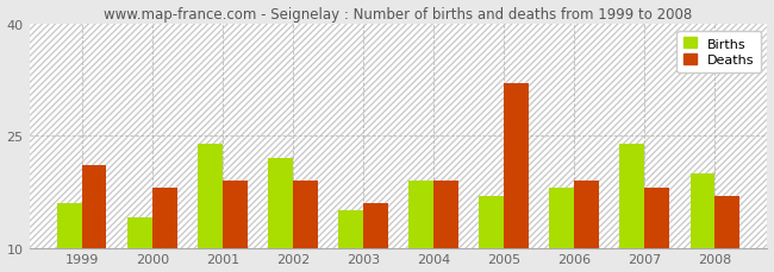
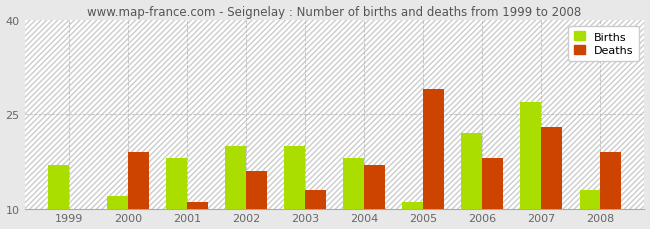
Births/1999: 16 -> 17
Deaths/1999: 21 -> 10
Births/2000: 14 -> 12
Deaths/2000: 18 -> 19
Births/2001: 24 -> 18
Deaths/2001: 19 -> 11
Births/2002: 22 -> 20
Deaths/2002: 19 -> 16
Births/2003: 15 -> 20
Deaths/2003: 16 -> 13
Births/2004: 19 -> 18
Deaths/2004: 19 -> 17
Births/2005: 17 -> 11
Deaths/2005: 32 -> 29
Births/2006: 18 -> 22
Deaths/2006: 19 -> 18
Births/2007: 24 -> 27
Deaths/2007: 18 -> 23
Births/2008: 20 -> 13
Deaths/2008: 17 -> 19
